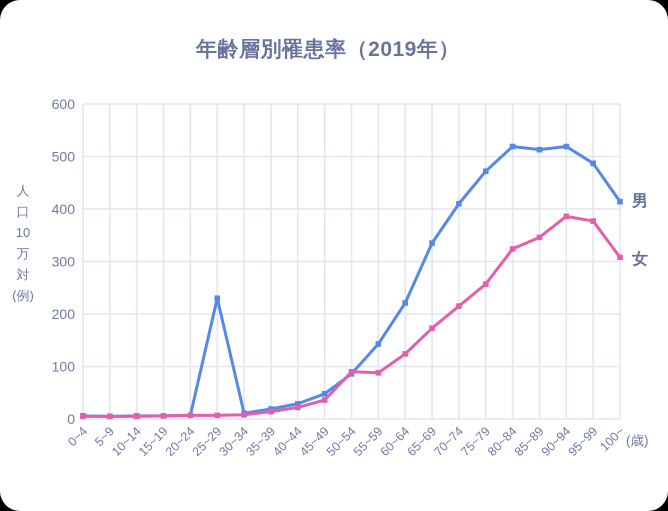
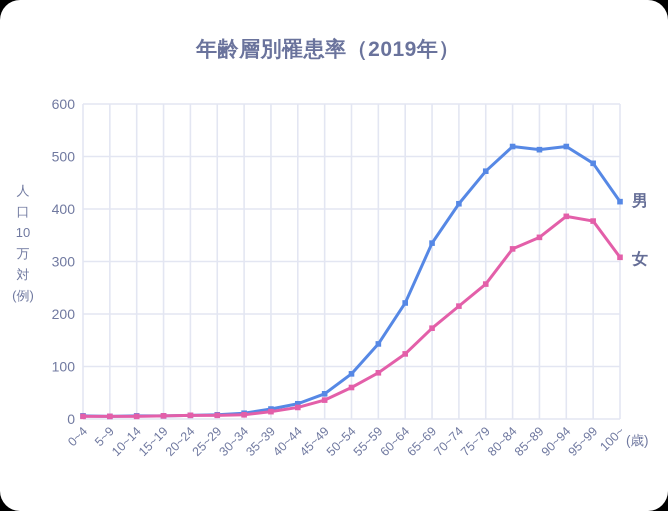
男/25~29: 230 -> 10
女/50~54: 90 -> 60
